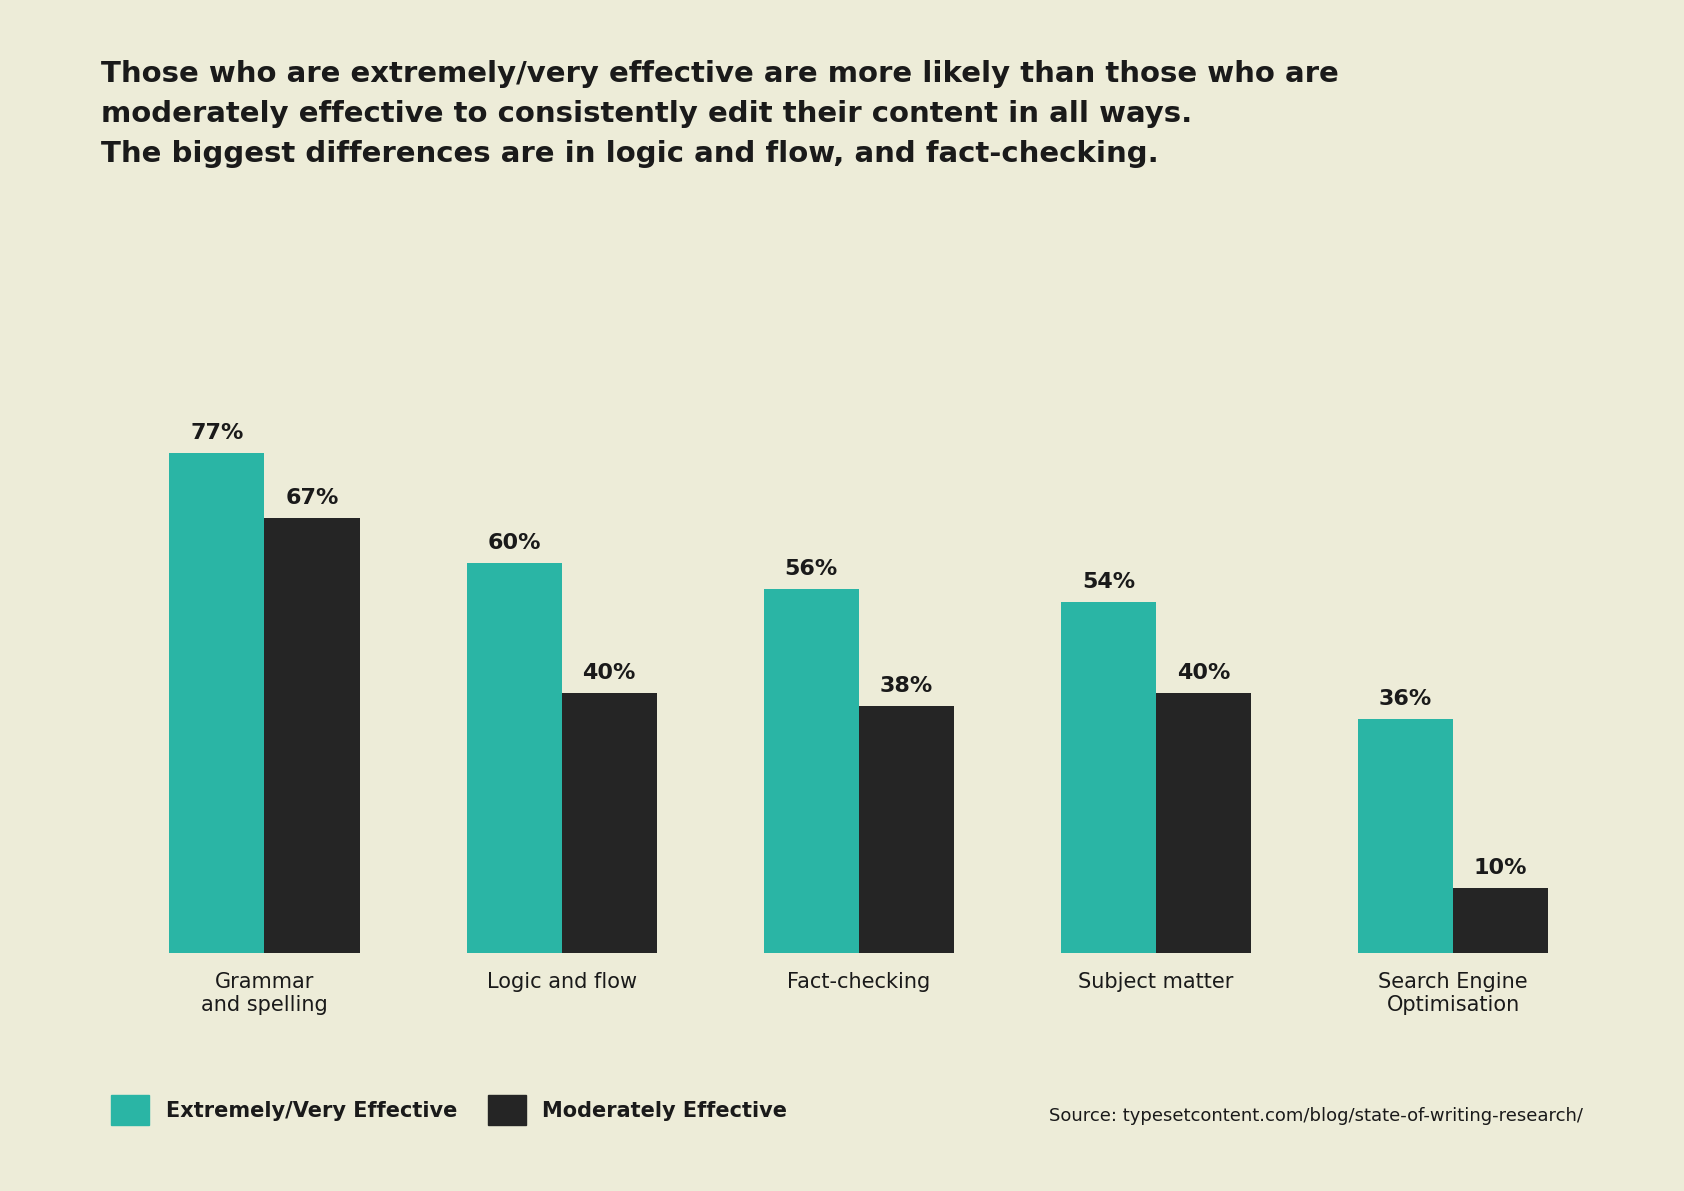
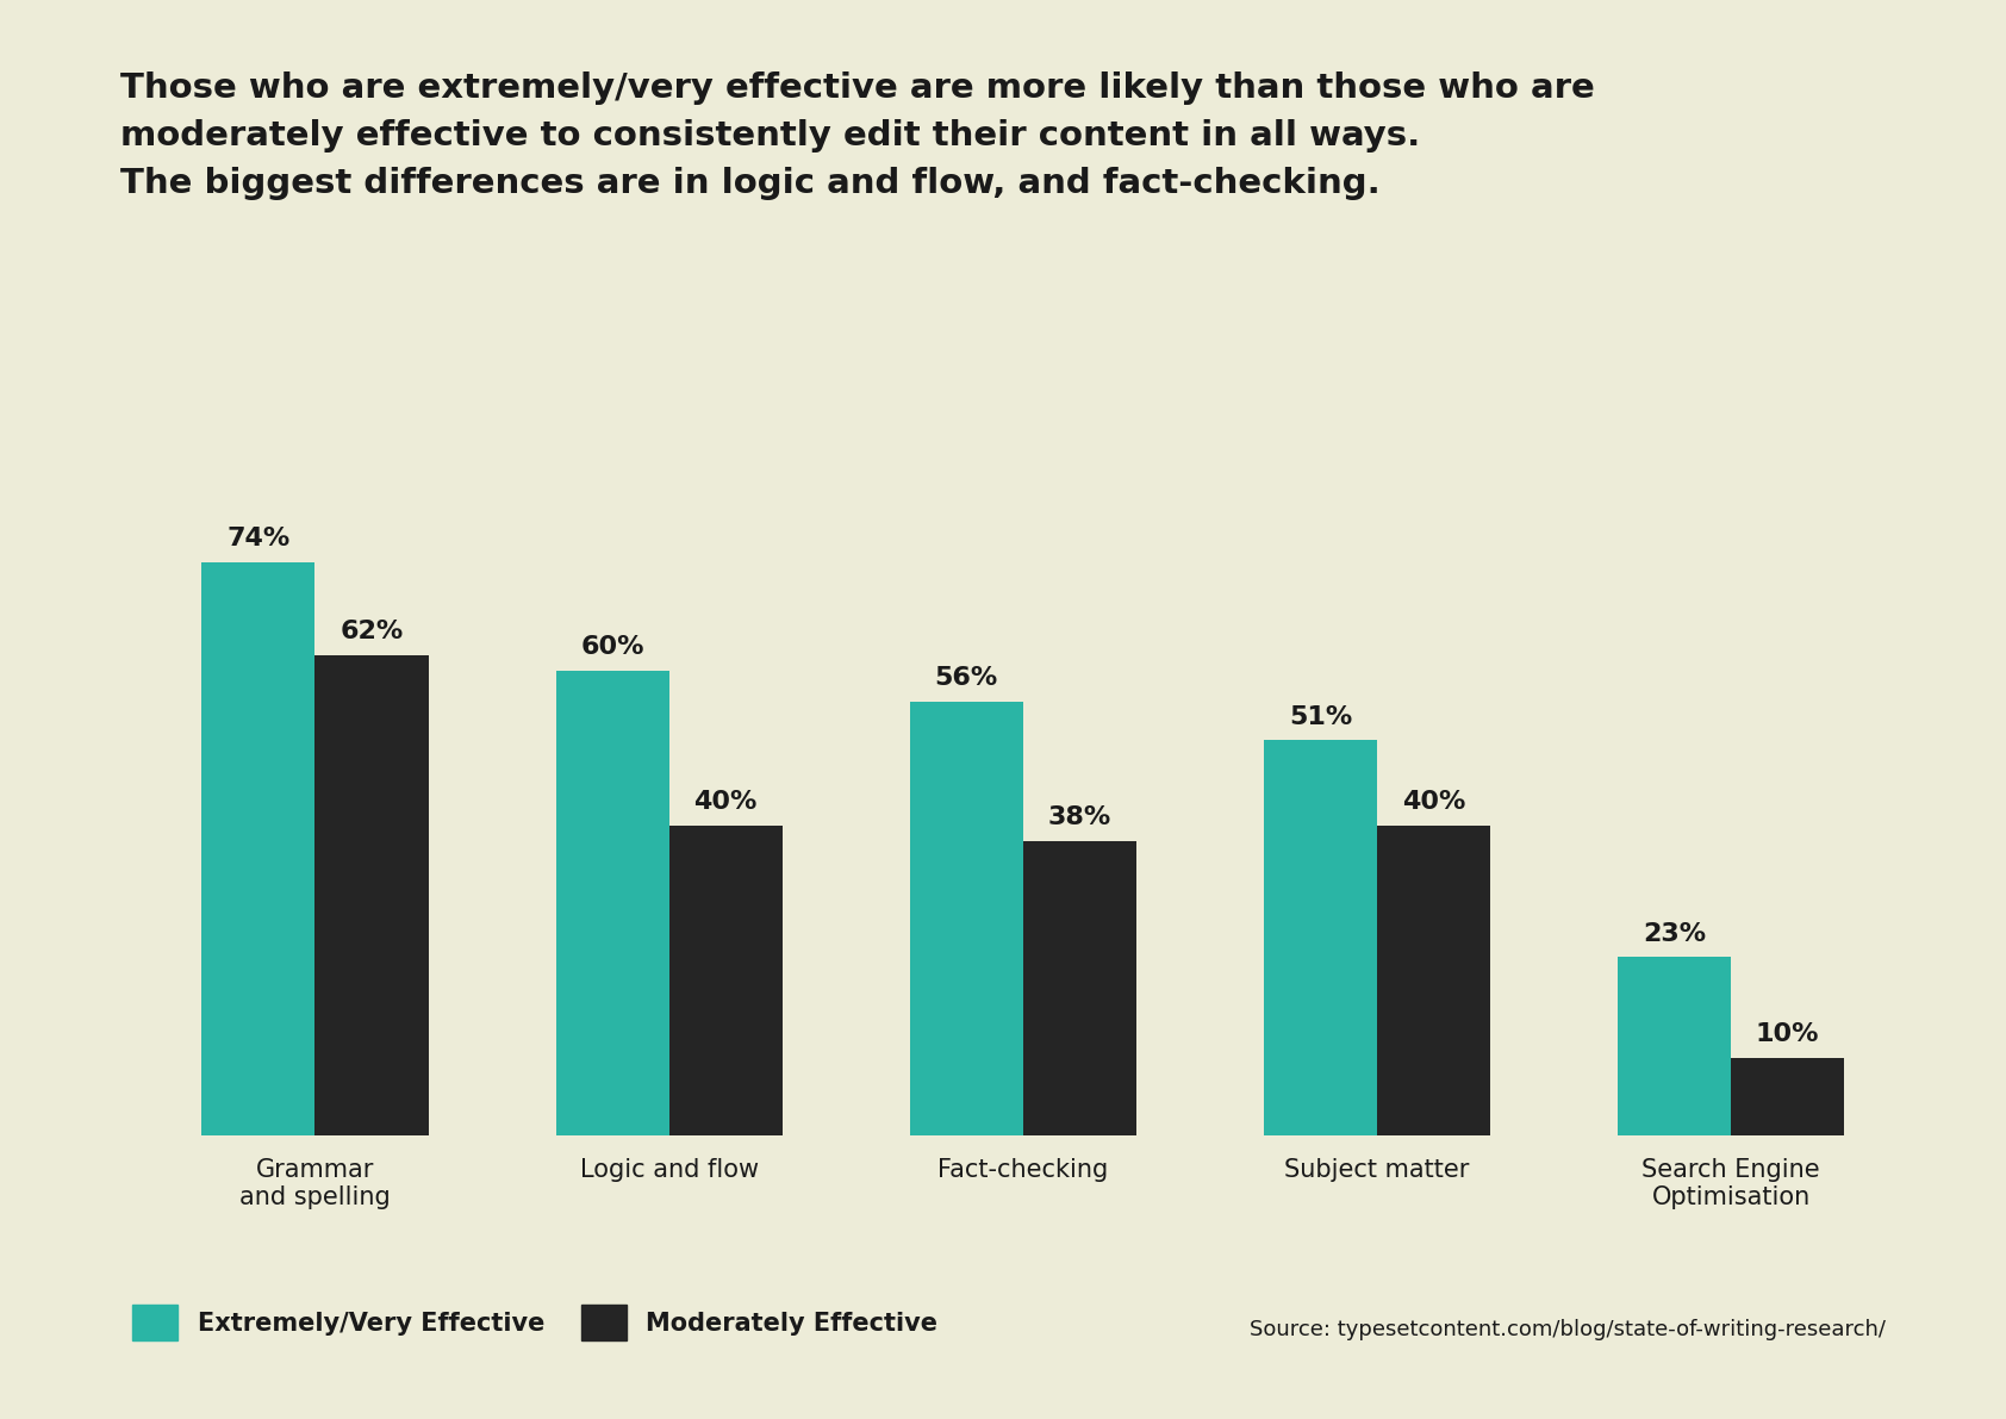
Extremely/Very Effective/Grammar and spelling: 77% -> 74%
Moderately Effective/Grammar and spelling: 67% -> 62%
Extremely/Very Effective/Subject matter: 54% -> 51%
Extremely/Very Effective/Search Engine Optimisation: 36% -> 23%
